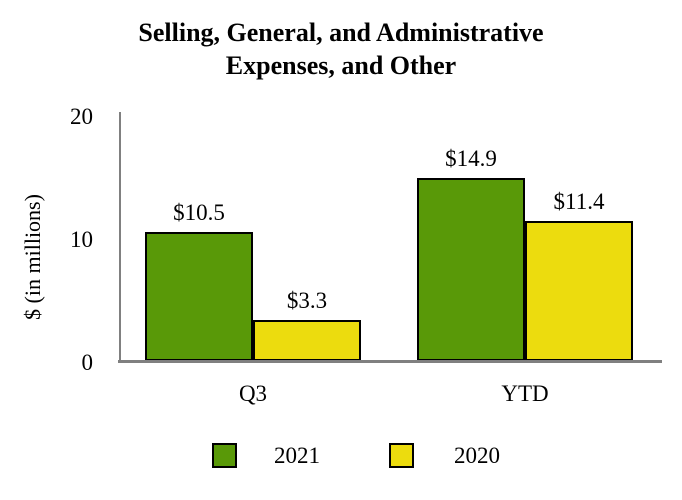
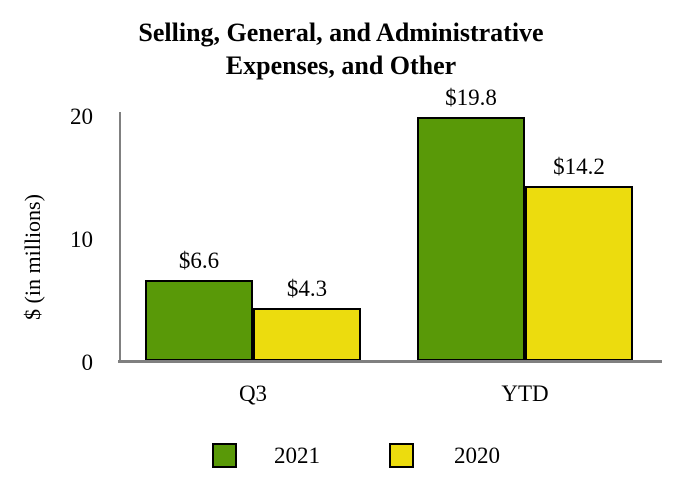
2021/Q3: $10.5 -> $6.6
2020/Q3: $3.3 -> $4.3
2021/YTD: $14.9 -> $19.8
2020/YTD: $11.4 -> $14.2
